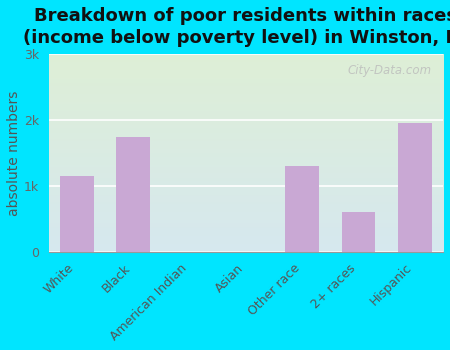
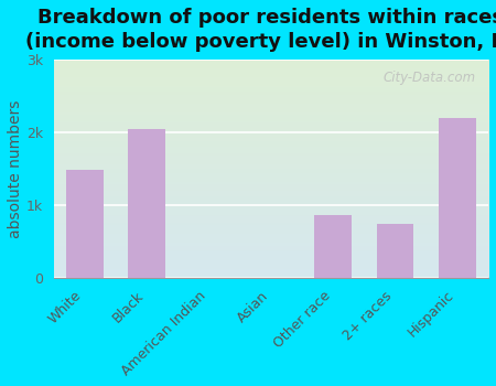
White: 1.15k -> 1.48k
Black: 1.75k -> 2.04k
Other race: 1.30k -> 0.86k
2+ races: 0.60k -> 0.74k
Hispanic: 1.95k -> 2.20k
